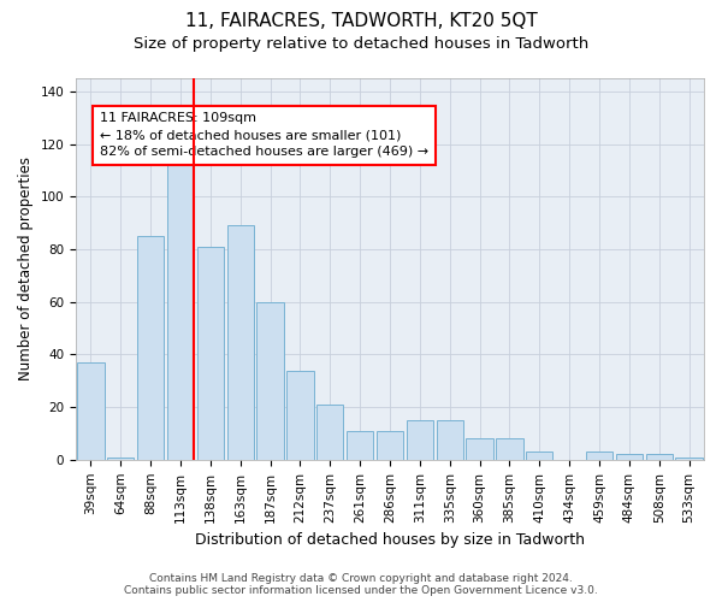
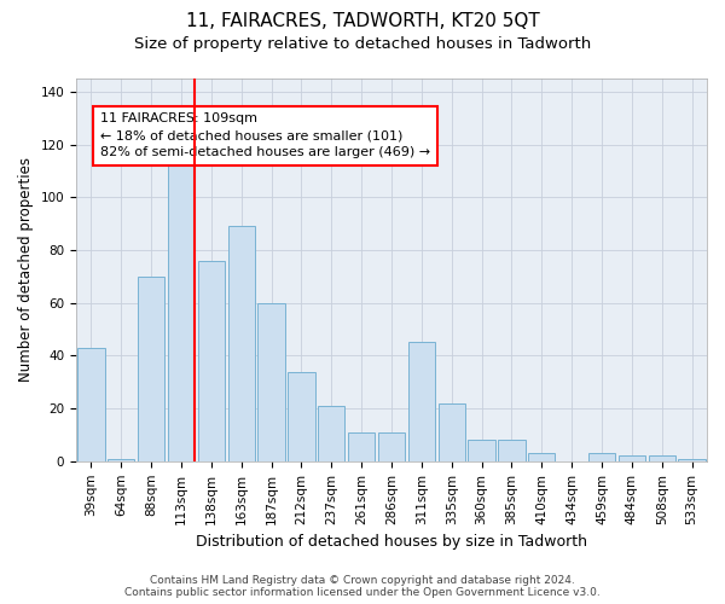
39sqm: 37 -> 43
88sqm: 85 -> 70
138sqm: 81 -> 76
311sqm: 15 -> 45
335sqm: 15 -> 22
